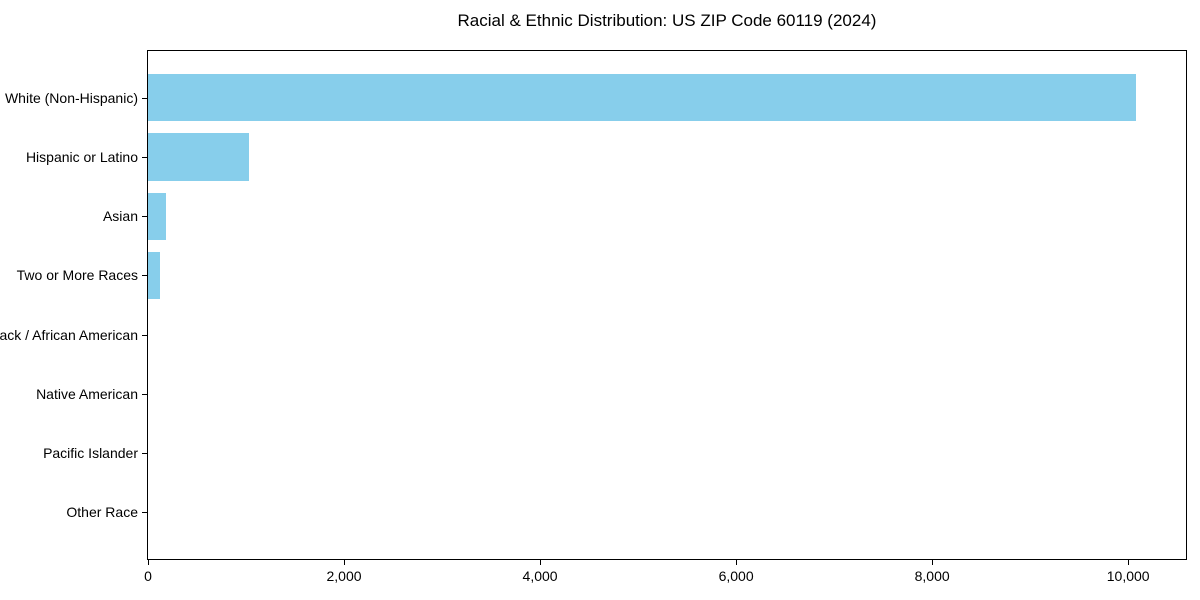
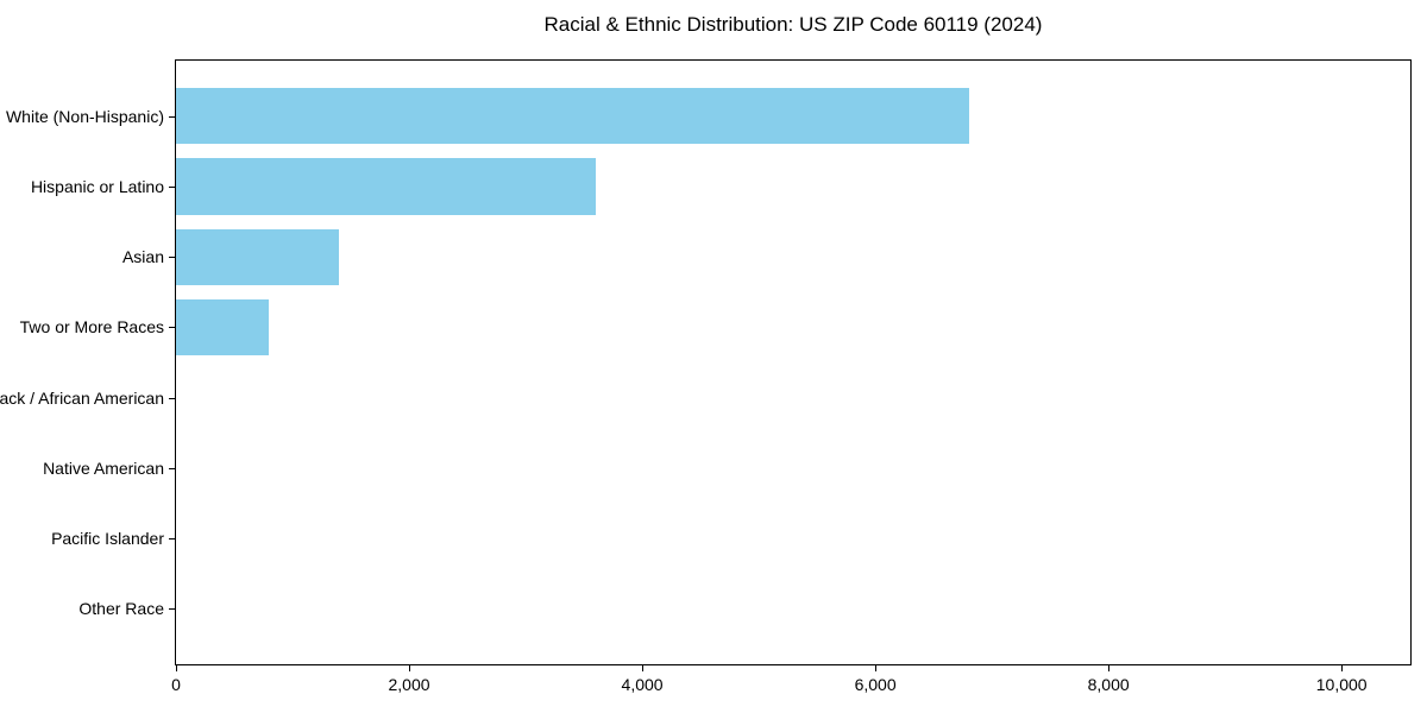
White (Non-Hispanic): 10100 -> 6800
Hispanic or Latino: 1000 -> 3600
Asian: 200 -> 1400
Two or More Races: 100 -> 800
